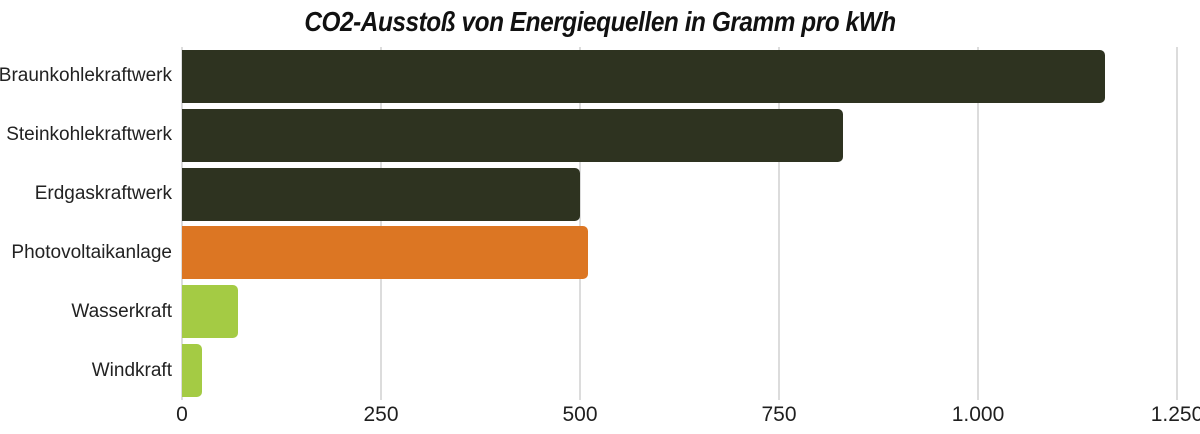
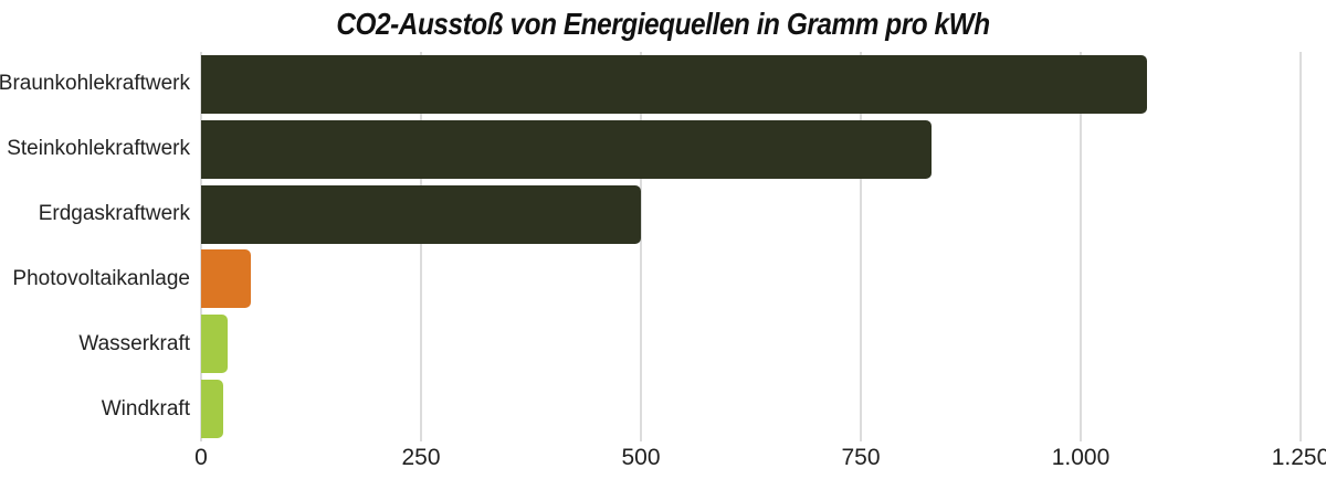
Braunkohlekraftwerk: 1160 -> 1080
Photovoltaikanlage: 510 -> 60
Wasserkraft: 70 -> 30
